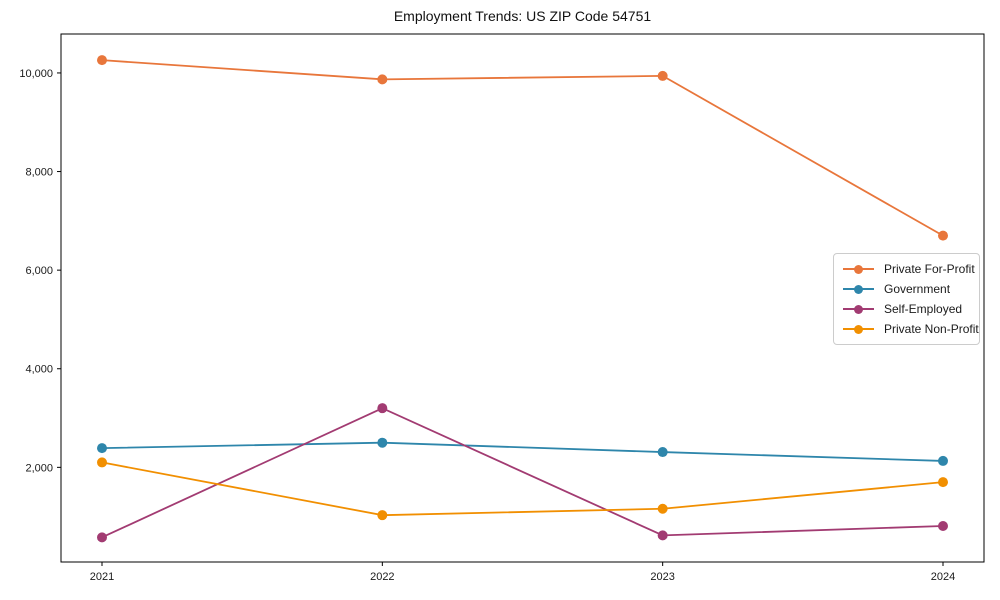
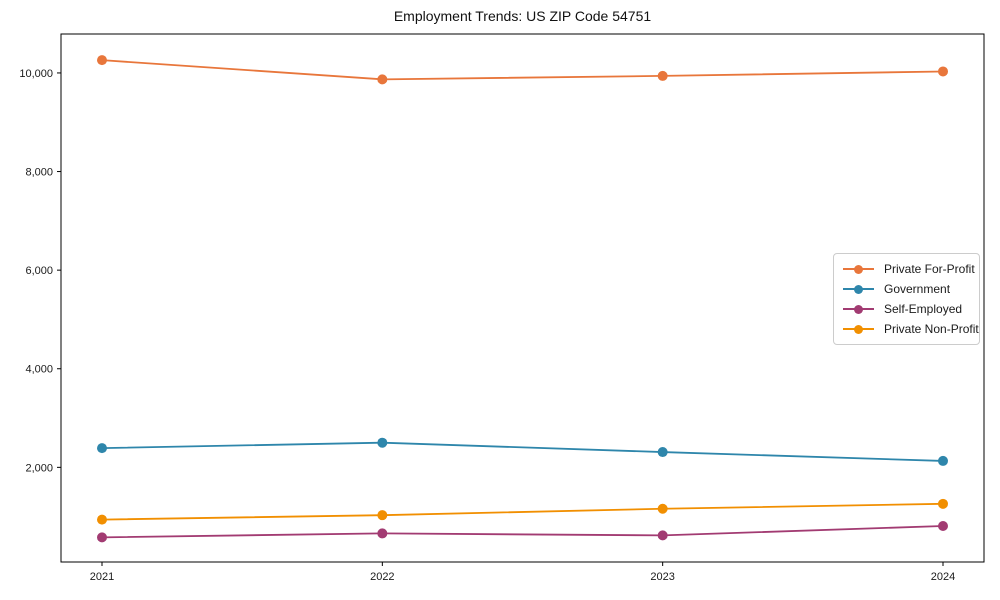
Private Non-Profit/2021: 2100 -> 900
Self-Employed/2022: 3200 -> 700
Private For-Profit/2024: 6700 -> 10000
Private Non-Profit/2024: 1700 -> 1300
